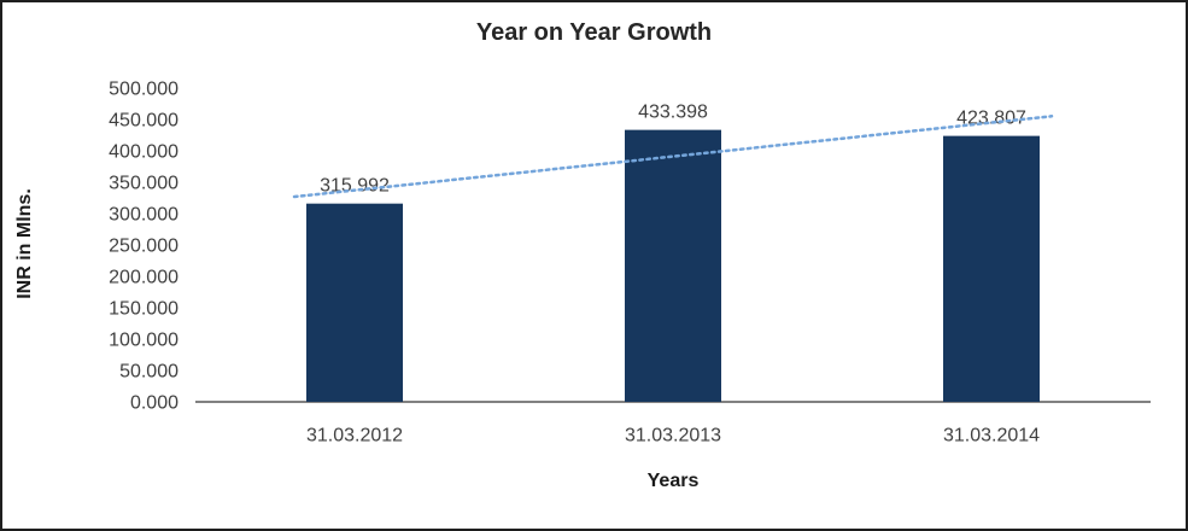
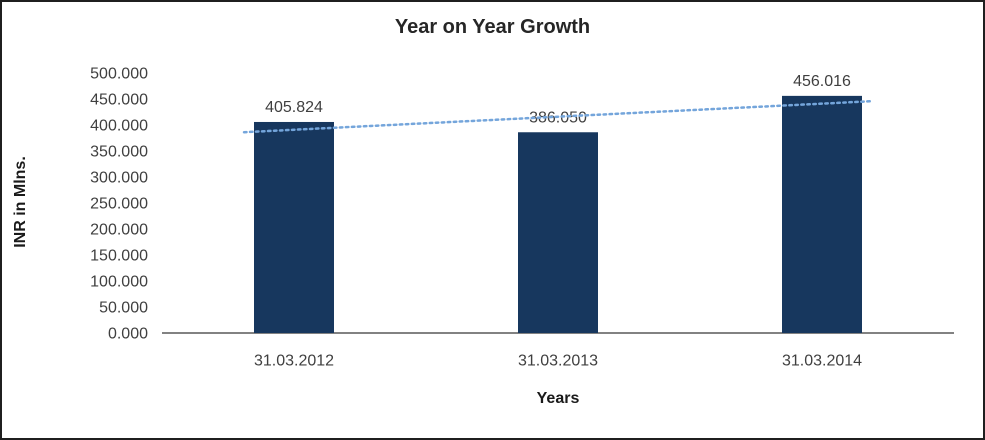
31.03.2012: 315.992 -> 405.824
31.03.2013: 433.398 -> 386.050
31.03.2014: 423.807 -> 456.016
